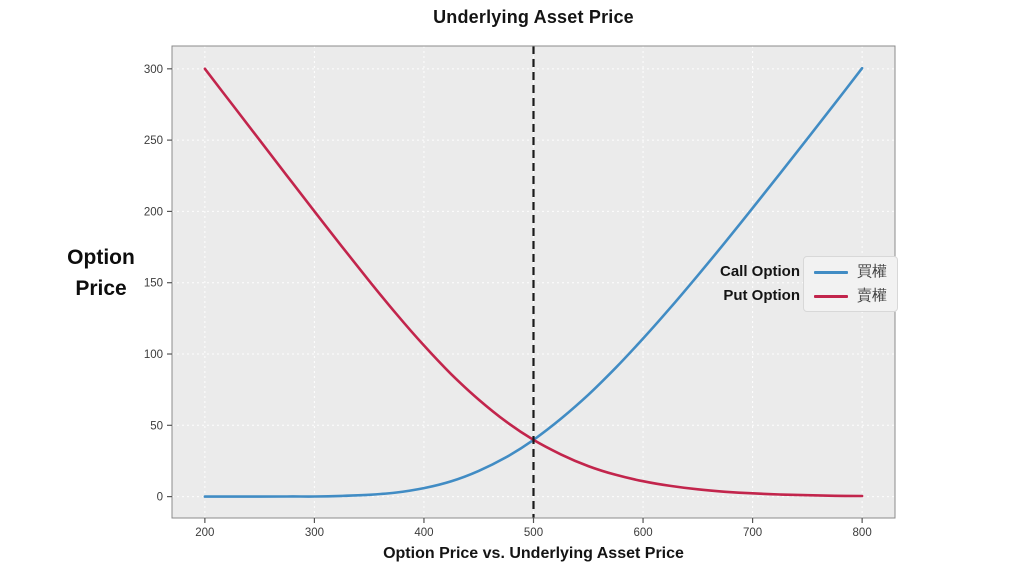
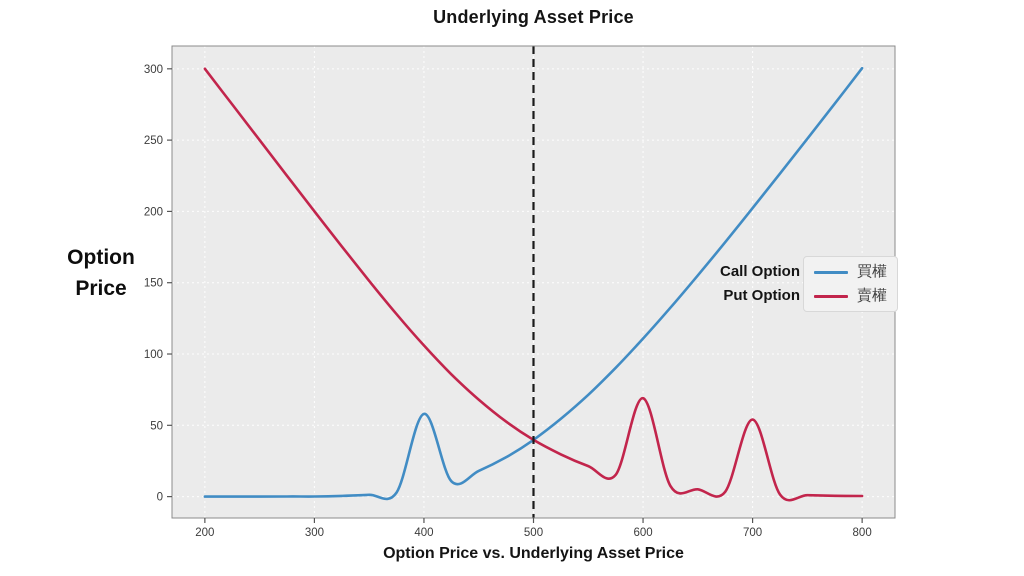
買權/400: 6 -> 58
賣權/600: 11 -> 69
賣權/700: 2 -> 54
